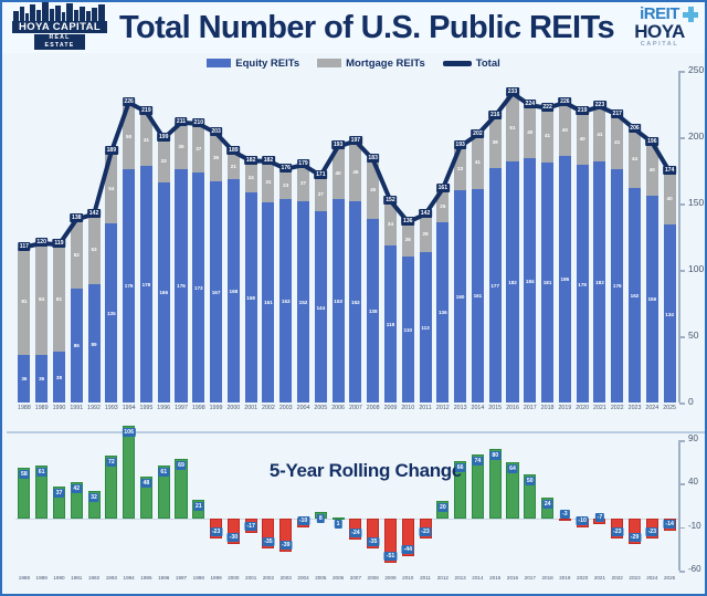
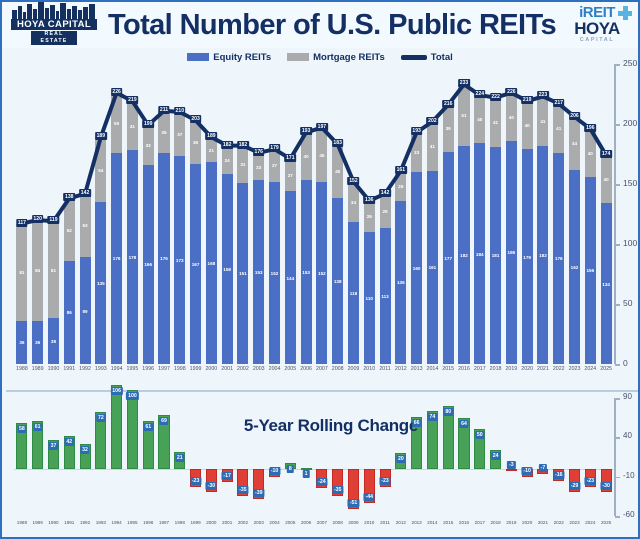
5-Year Rolling Change/1995: 48 -> 100
5-Year Rolling Change/2022: -23 -> -16
5-Year Rolling Change/2025: -14 -> -30
